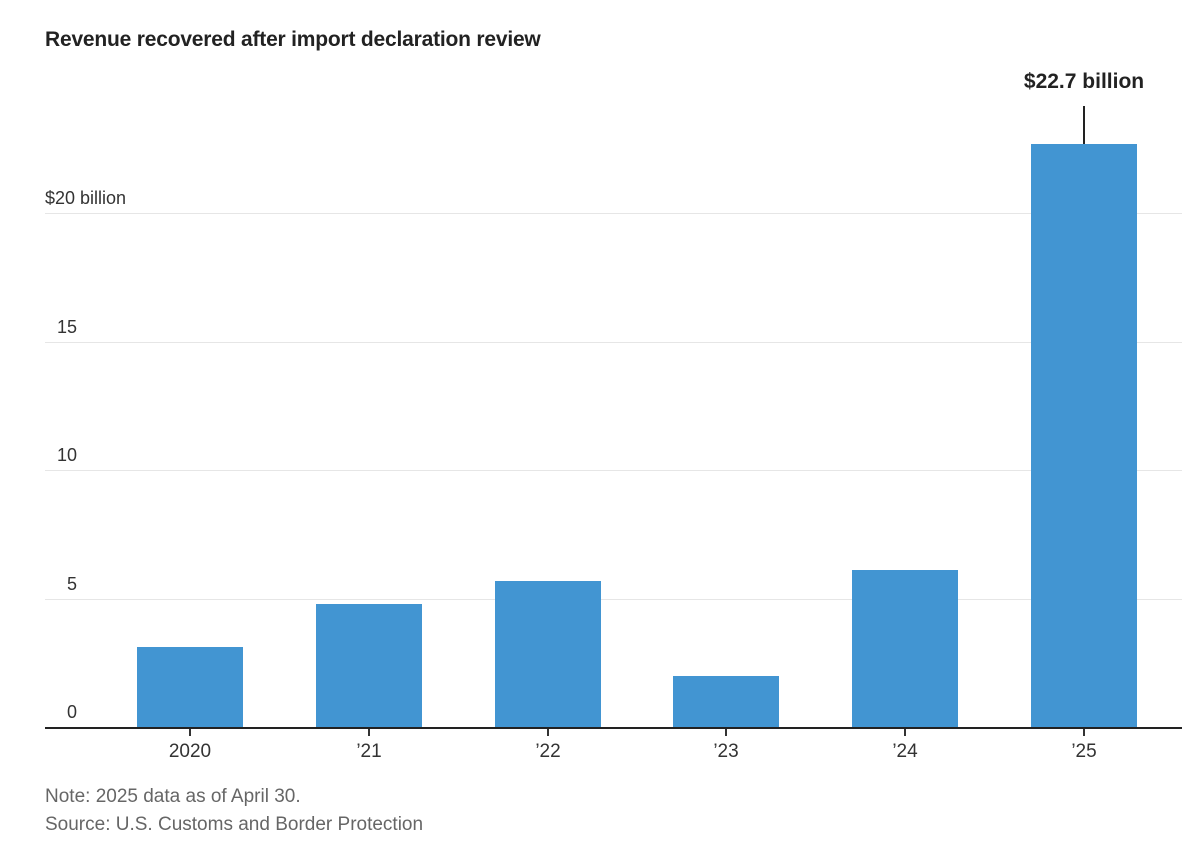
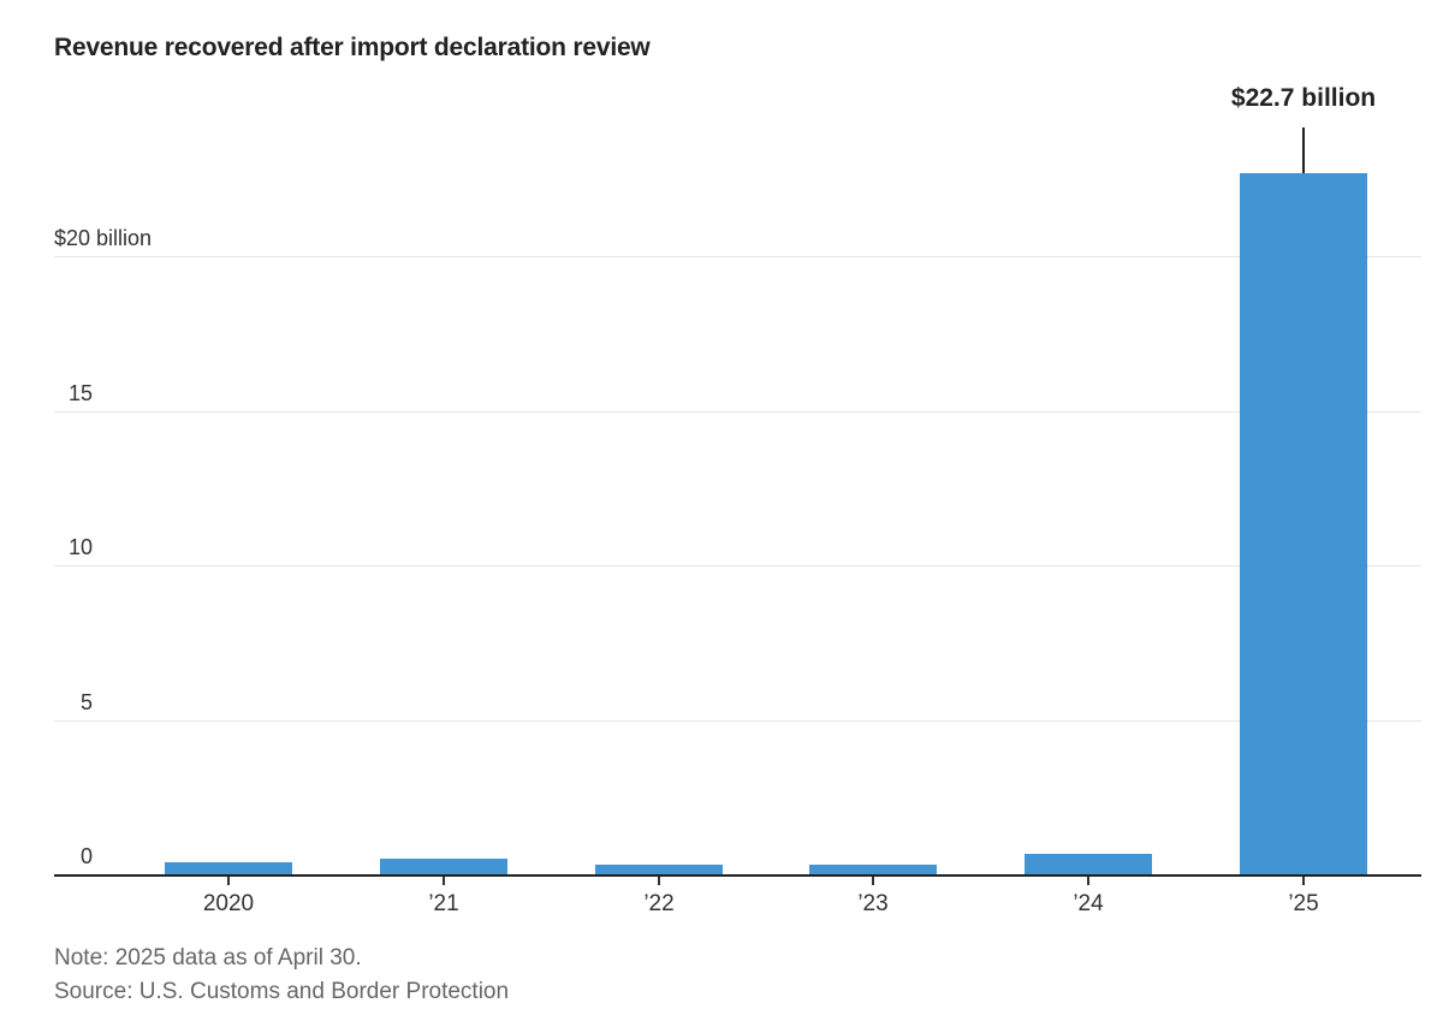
2020: 3.1 -> 0.4
’21: 4.8 -> 0.5
’22: 5.7 -> 0.3
’23: 2.0 -> 0.3
’24: 6.1 -> 0.7
